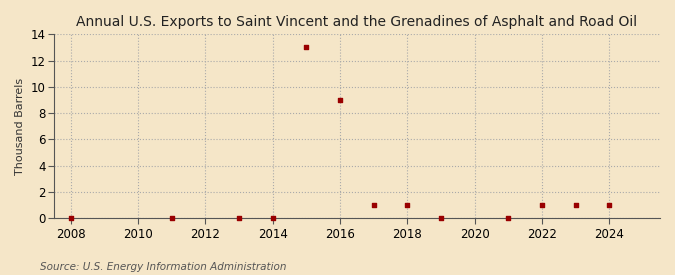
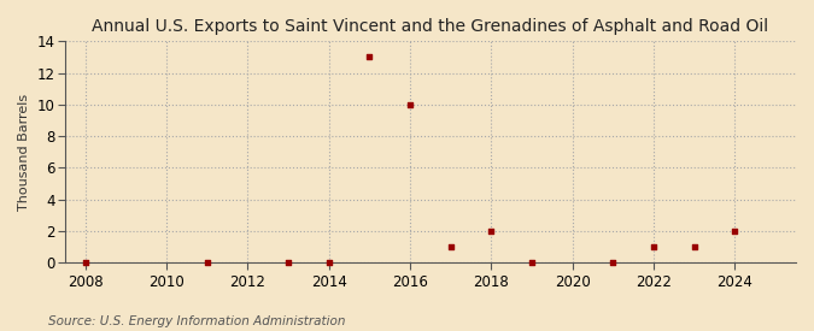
2016: 9 -> 10
2018: 1 -> 2
2024: 1 -> 2
